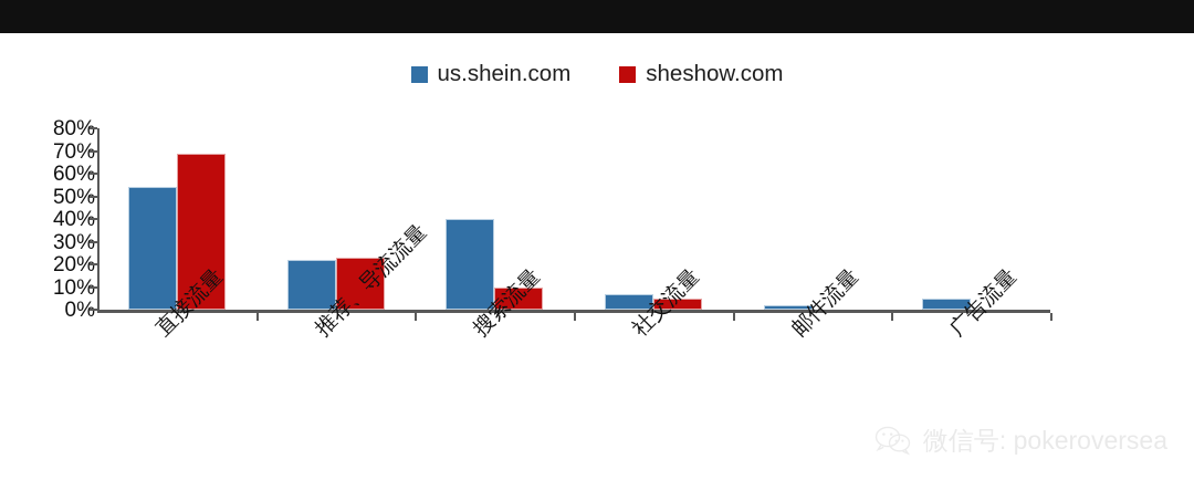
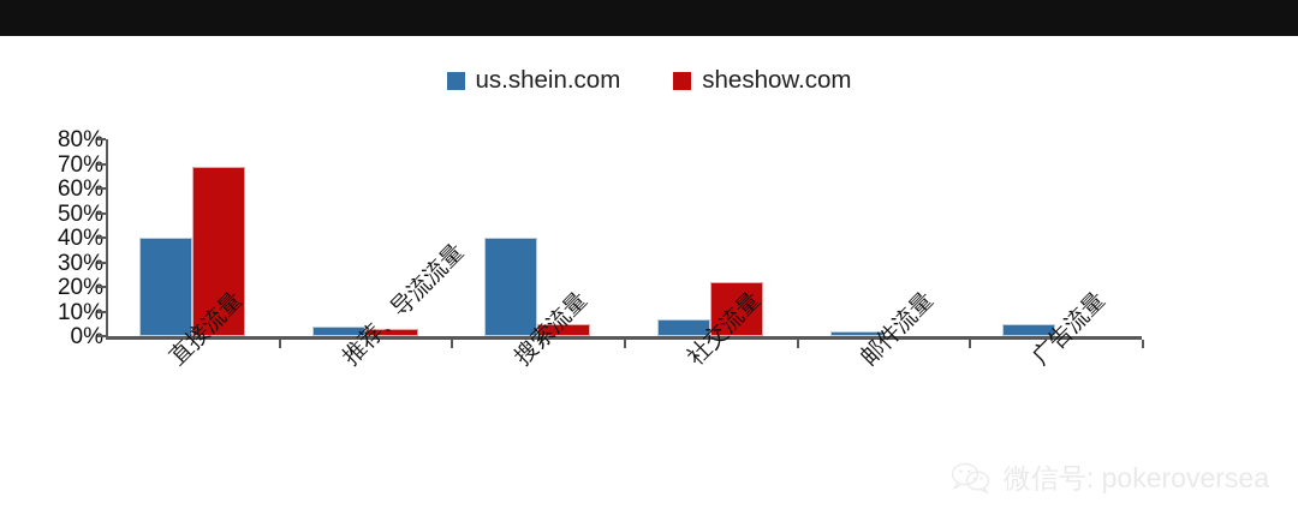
us.shein.com/直接流量: 54% -> 40%
us.shein.com/推荐、导流流量: 22% -> 4%
sheshow.com/推荐、导流流量: 23% -> 3%
sheshow.com/搜索流量: 10% -> 5%
sheshow.com/社交流量: 5% -> 22%
